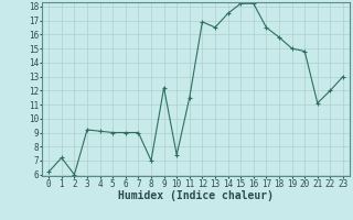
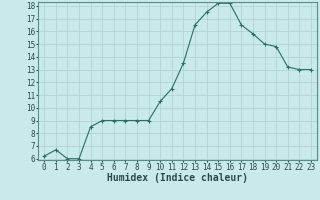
1: 7.2 -> 6.7
3: 9.2 -> 6.0
4: 9.1 -> 8.5
8: 7.0 -> 9.0
9: 12.2 -> 9.0
10: 7.4 -> 10.5
12: 16.9 -> 13.5
21: 11.1 -> 13.2
22: 12.0 -> 13.0
